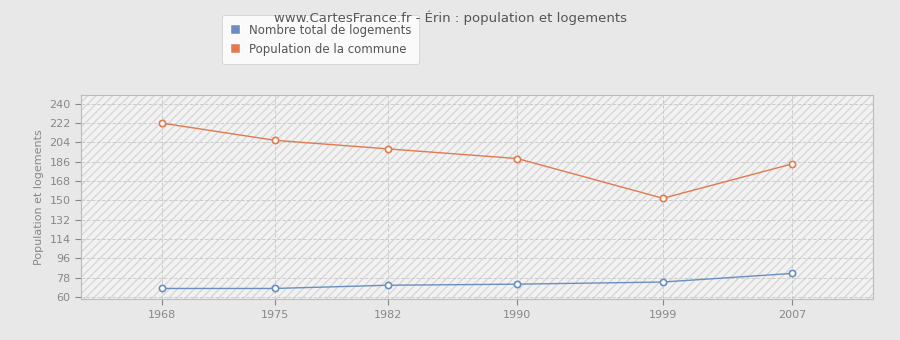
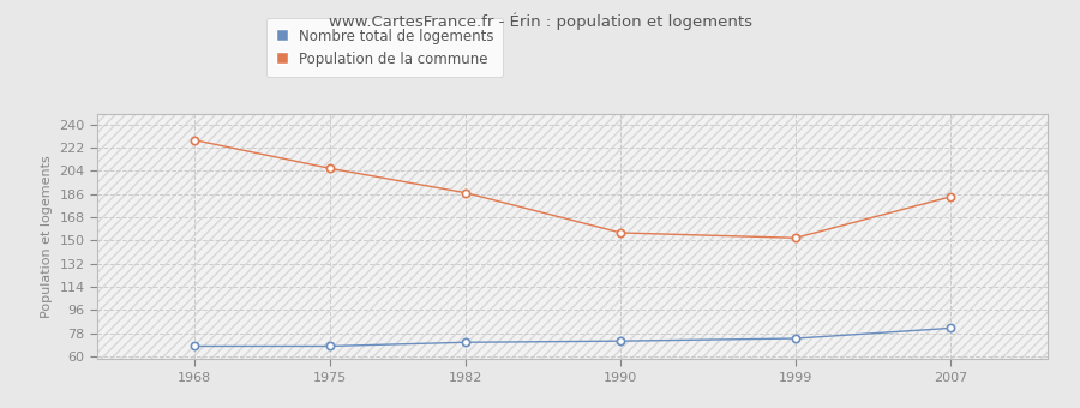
Population de la commune/1968: 222 -> 228
Population de la commune/1982: 198 -> 187
Population de la commune/1990: 189 -> 156
